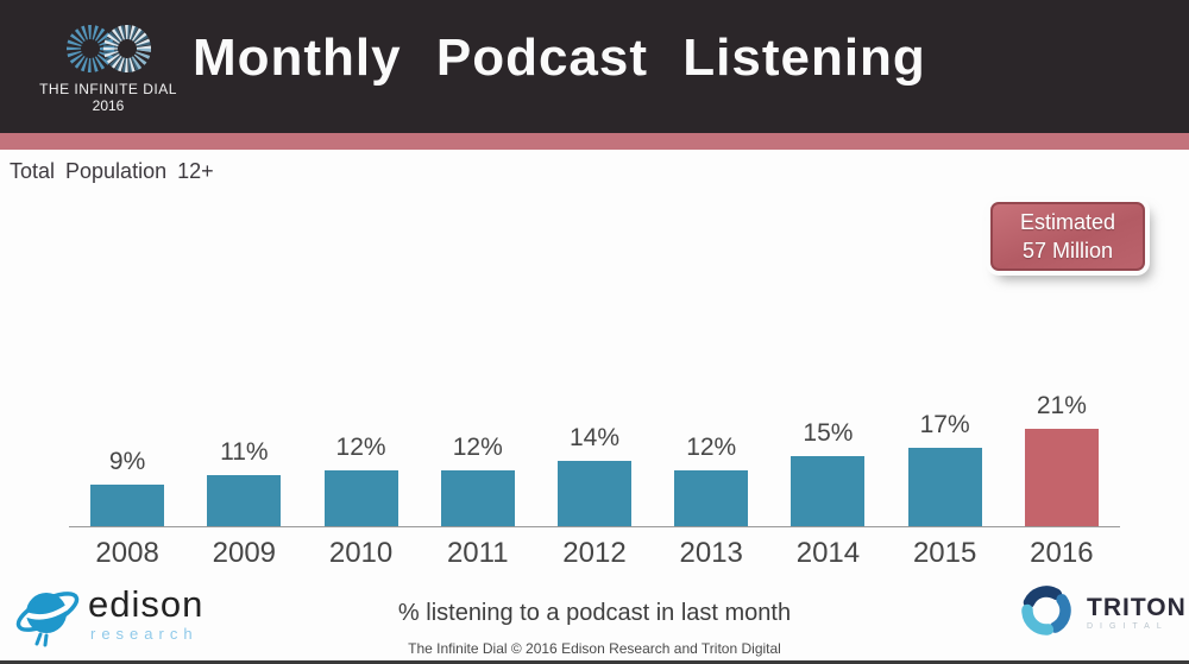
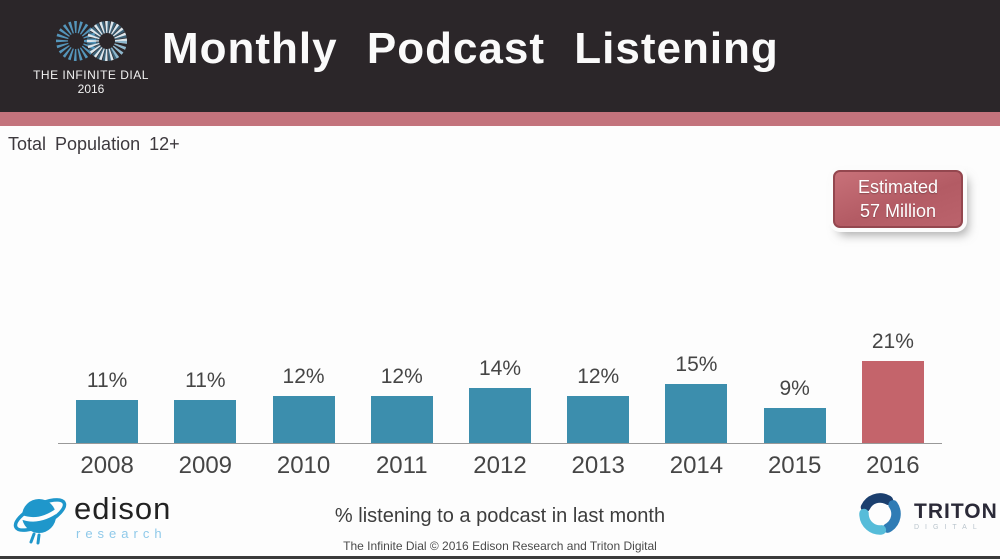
2008: 9% -> 11%
2015: 17% -> 9%
